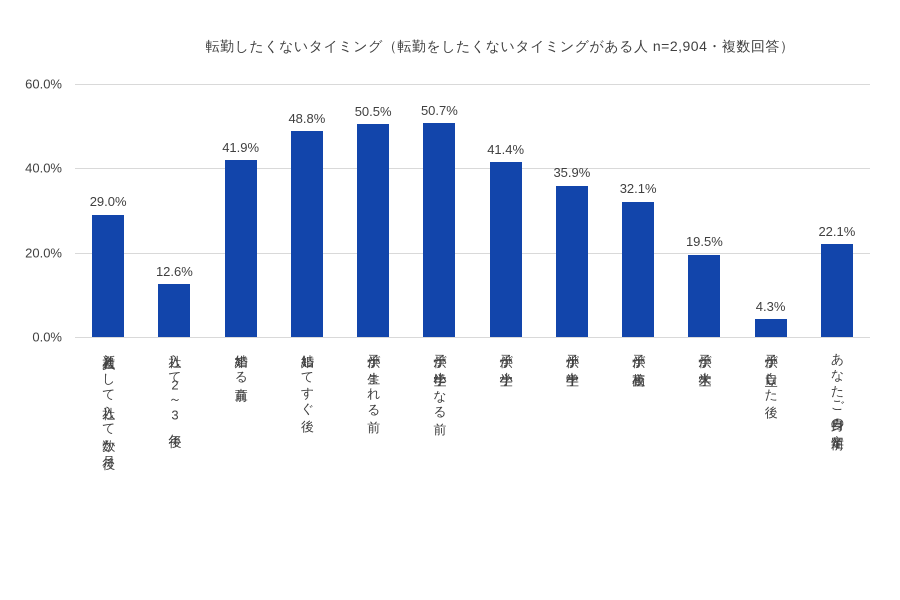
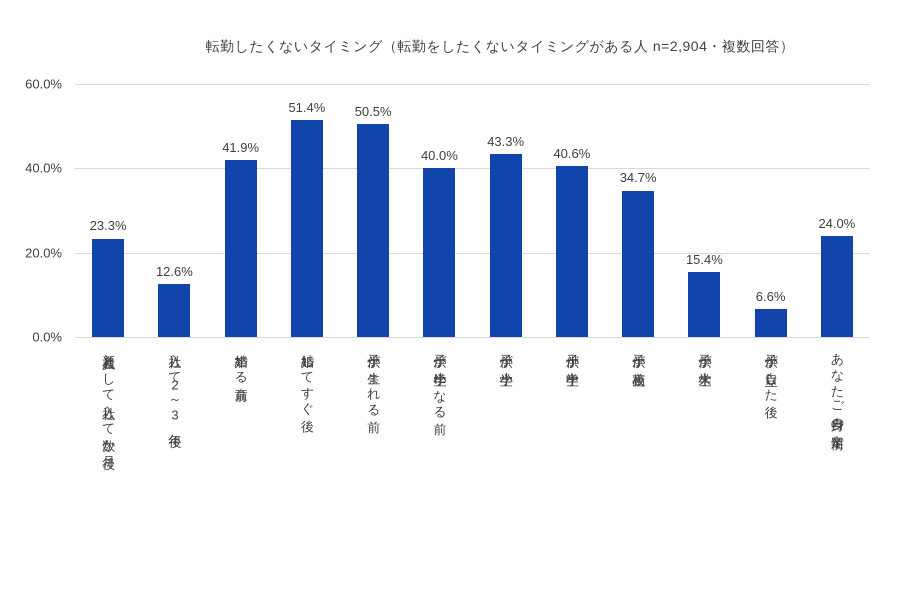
新入社員として入社して数か月後: 29.0% -> 23.3%
結婚してすぐ後: 48.8% -> 51.4%
子供が小学生になる前: 50.7% -> 40.0%
子供が小学生: 41.4% -> 43.3%
子供が中学生: 35.9% -> 40.6%
子供が高校生: 32.1% -> 34.7%
子供が大学生: 19.5% -> 15.4%
子供が自立した後: 4.3% -> 6.6%
あなたご自身の定年前: 22.1% -> 24.0%
